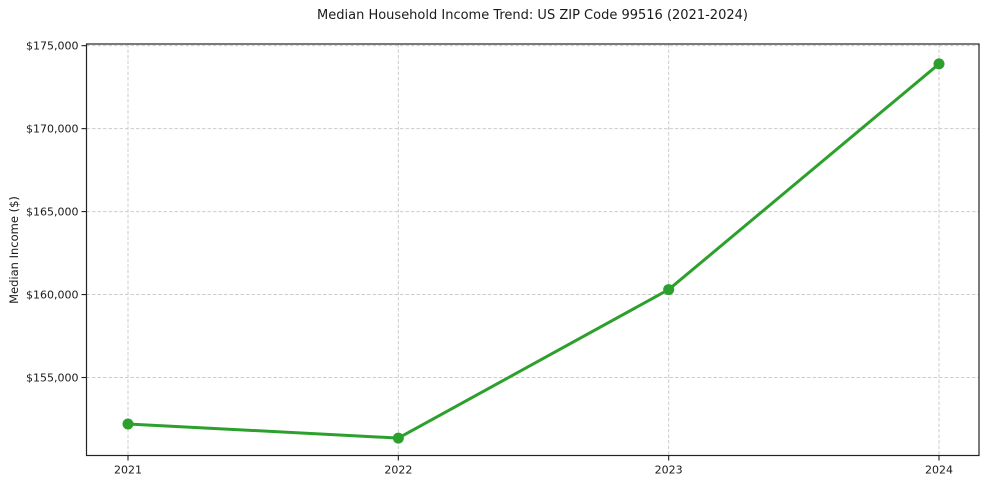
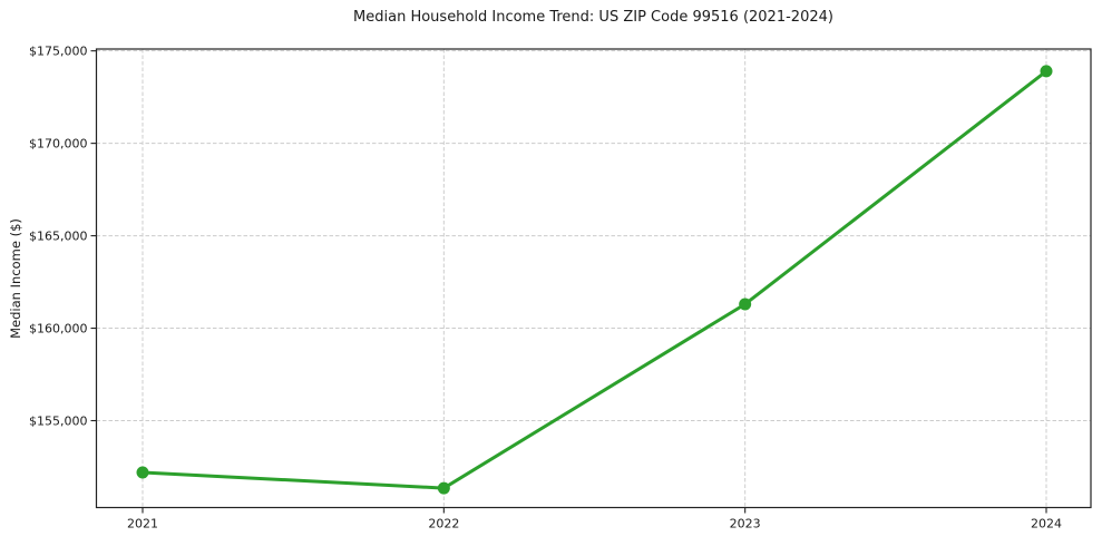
2023: $160300 -> $161300
